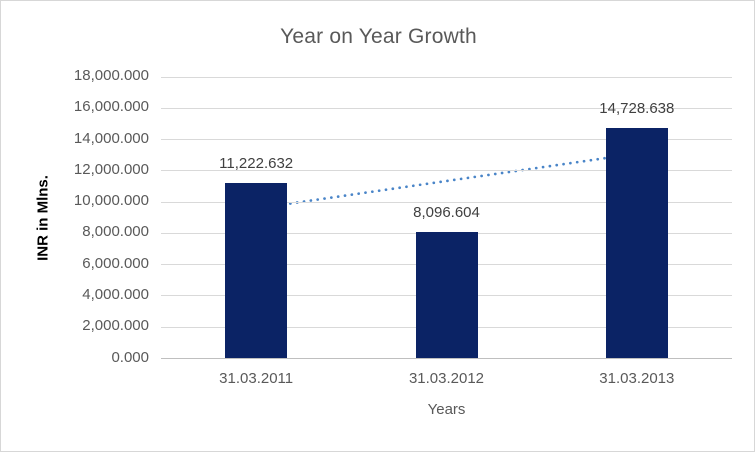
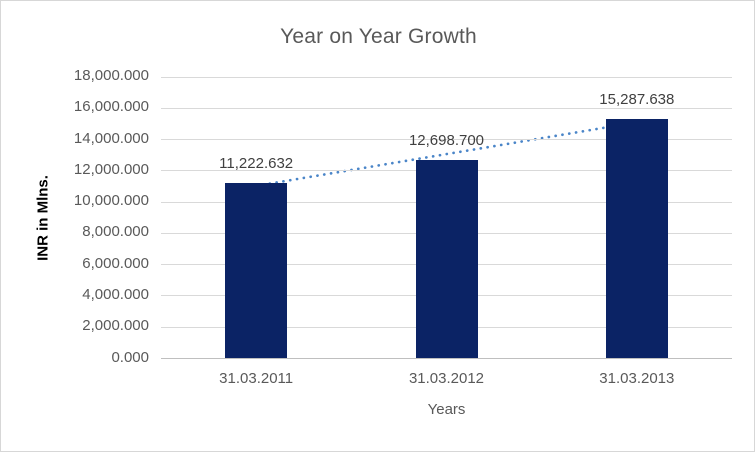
31.03.2012: 8,096.604 -> 12,698.700
31.03.2013: 14,728.638 -> 15,287.638
